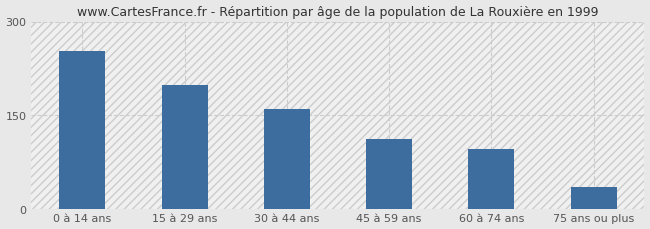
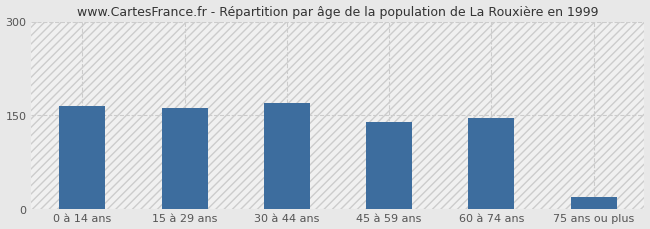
0 à 14 ans: 252 -> 165
15 à 29 ans: 198 -> 161
30 à 44 ans: 160 -> 170
45 à 59 ans: 112 -> 139
60 à 74 ans: 96 -> 146
75 ans ou plus: 34 -> 18
